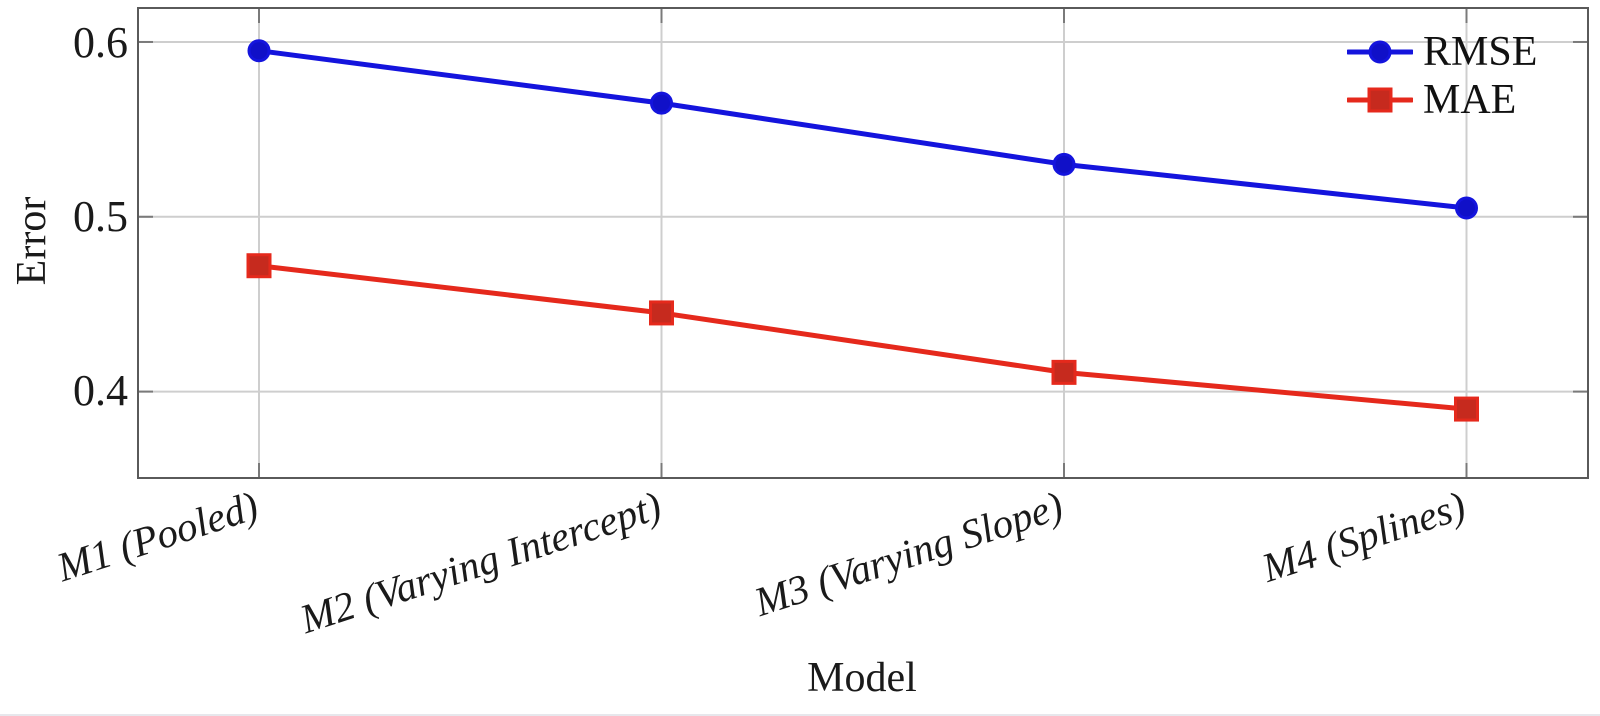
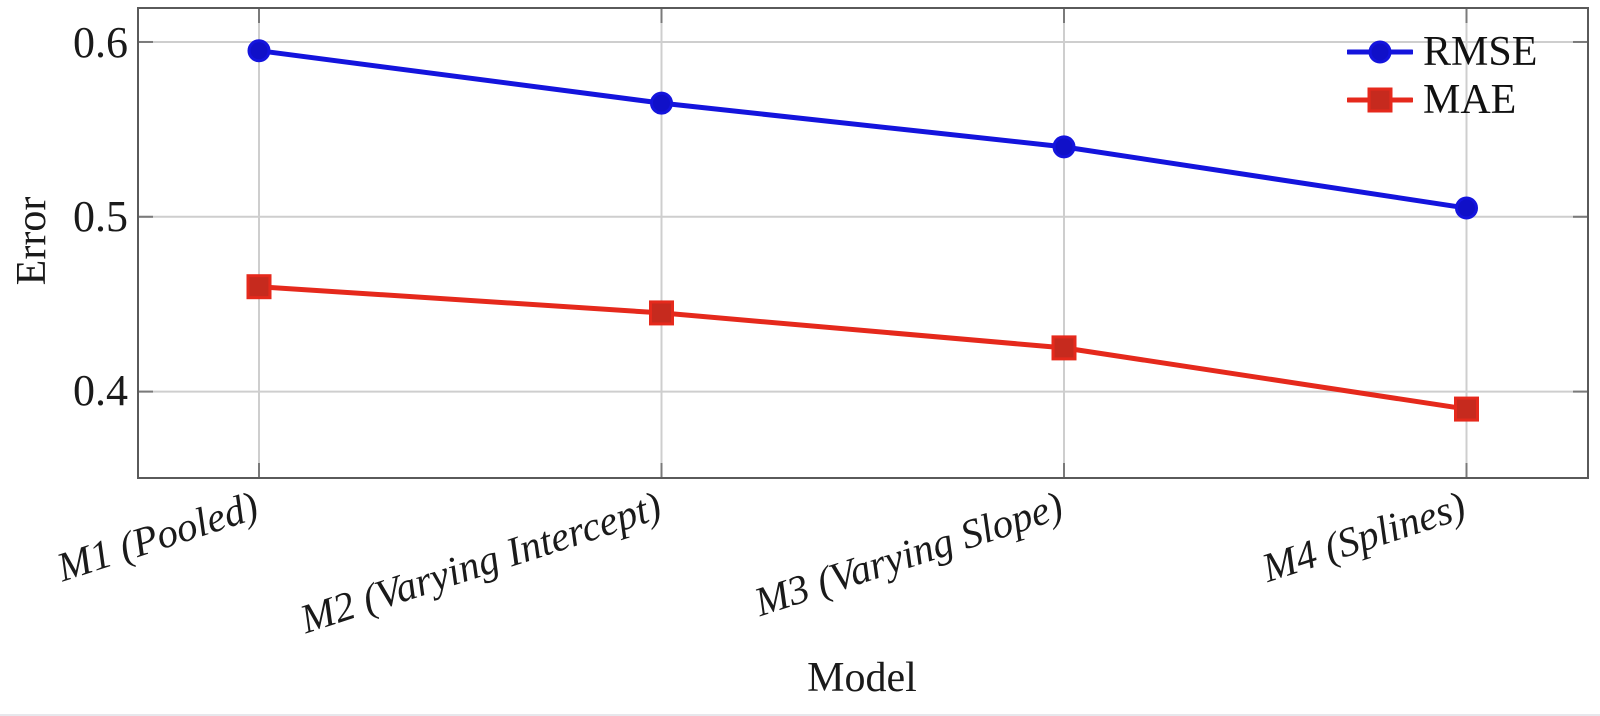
MAE/M1 (Pooled): 0.472 -> 0.460
RMSE/M3 (Varying Slope): 0.530 -> 0.540
MAE/M3 (Varying Slope): 0.411 -> 0.425
